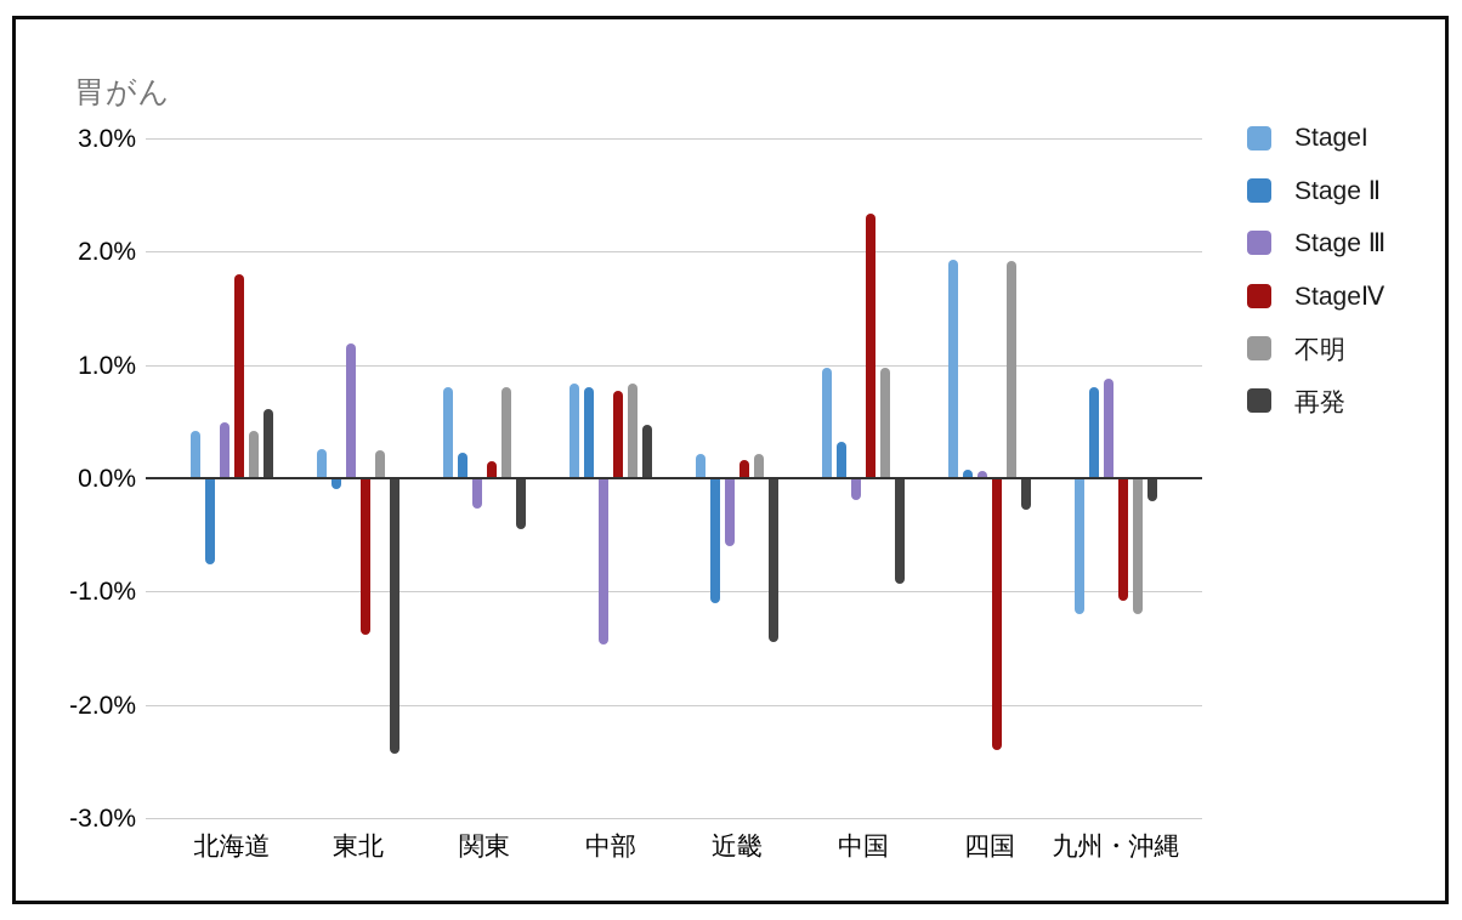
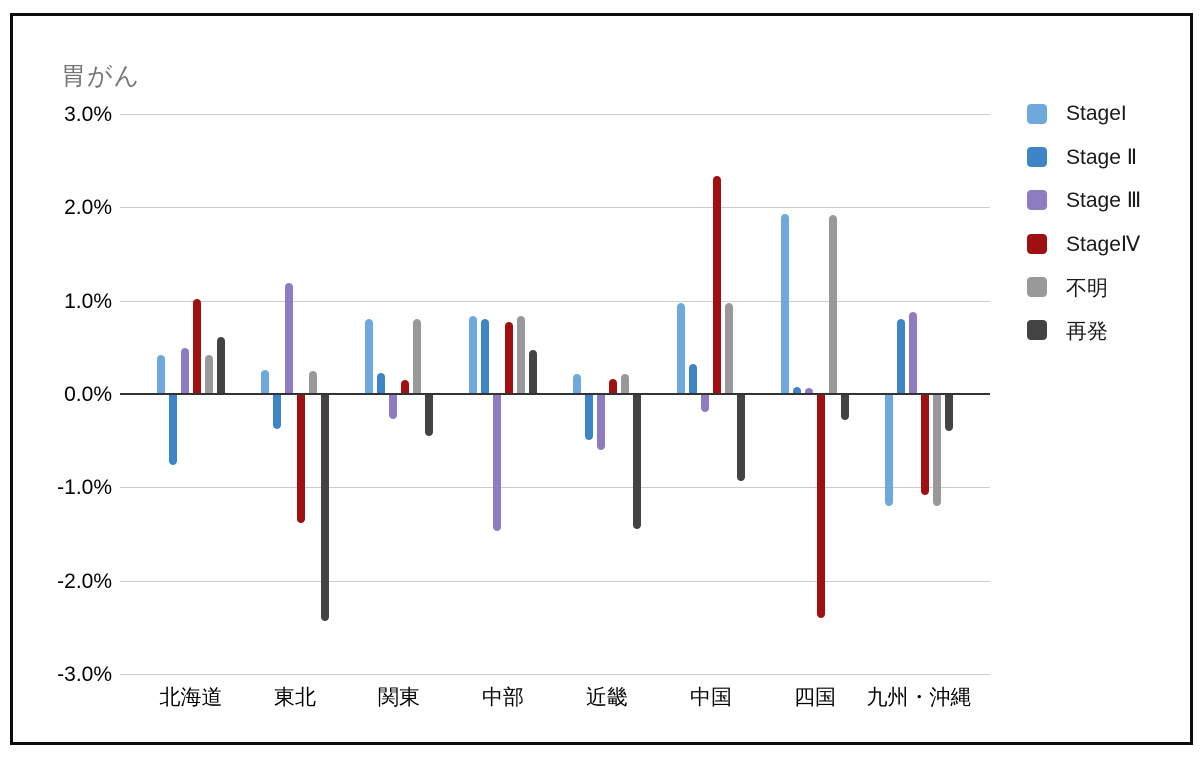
StageⅣ/北海道: 1.8% -> 1.0%
Stage Ⅱ/東北: -0.1% -> -0.4%
Stage Ⅱ/近畿: -1.1% -> -0.5%
再発/九州・沖縄: -0.2% -> -0.4%
